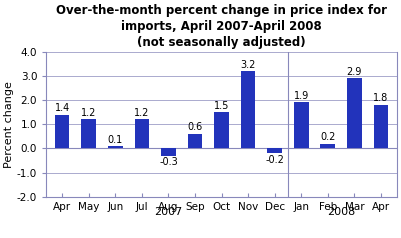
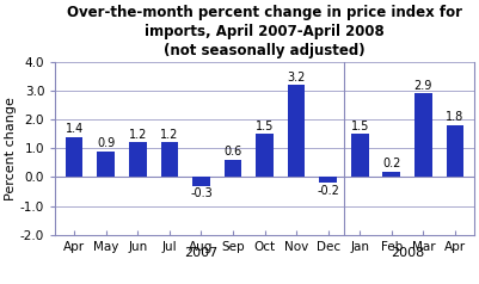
May: 1.2 -> 0.9
Jun: 0.1 -> 1.2
Jan: 1.9 -> 1.5
